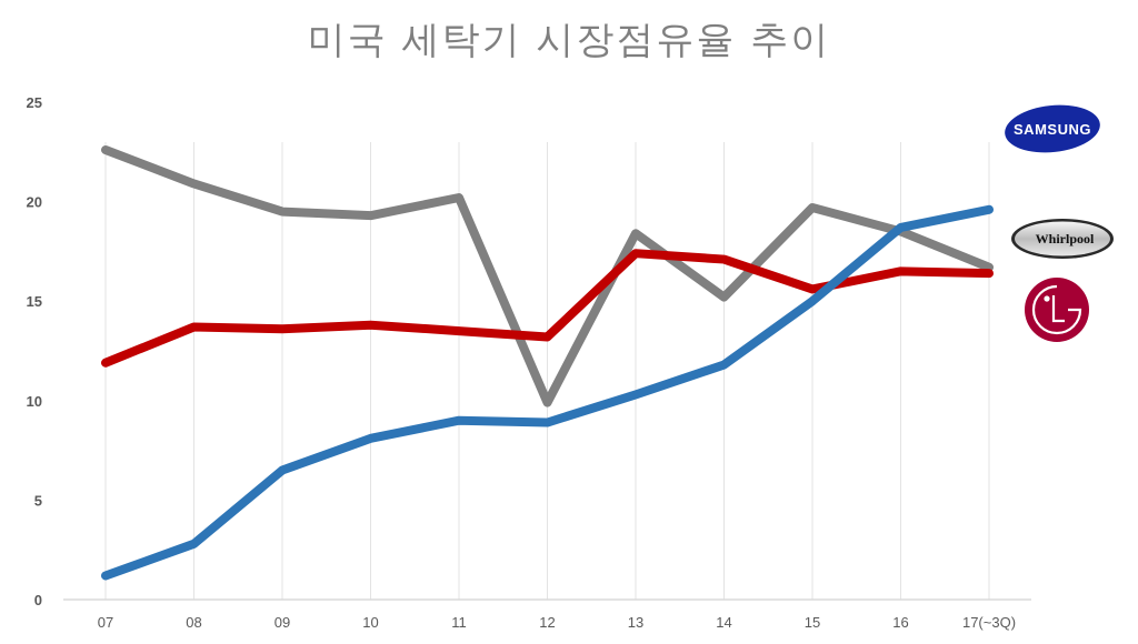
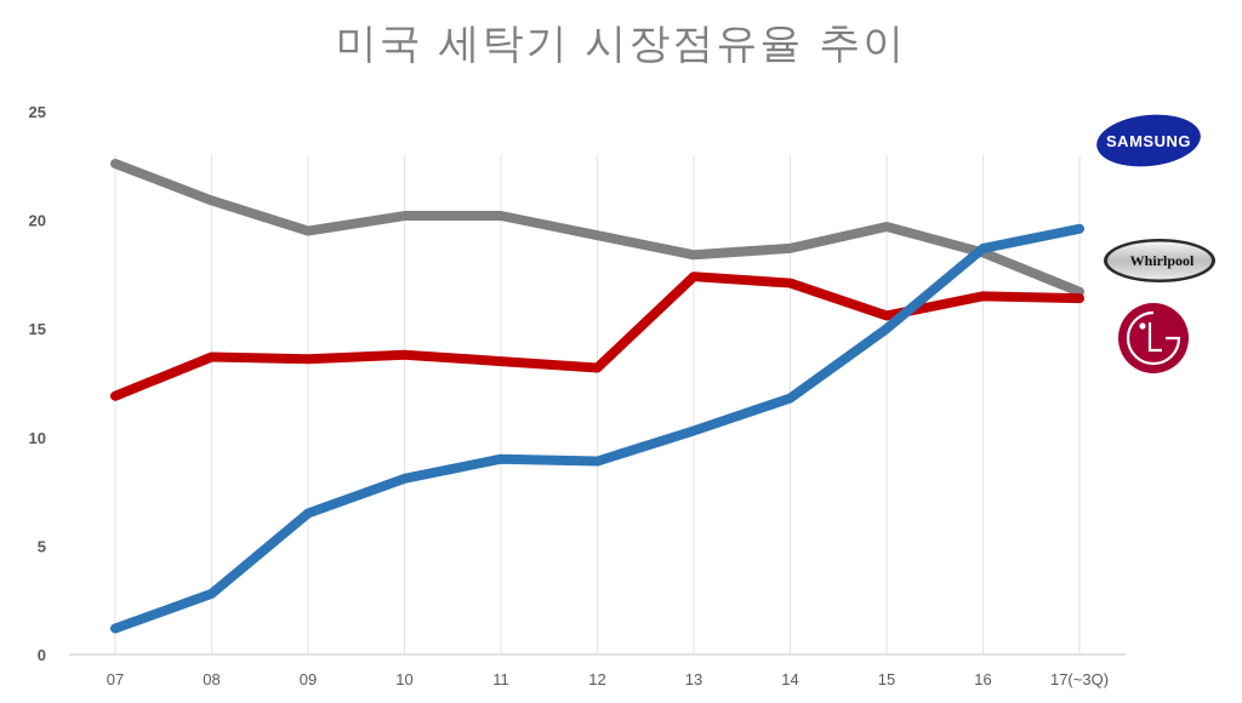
Whirlpool/10: 19.3 -> 20.2
Whirlpool/12: 9.9 -> 19.3
Whirlpool/14: 15.2 -> 18.7
